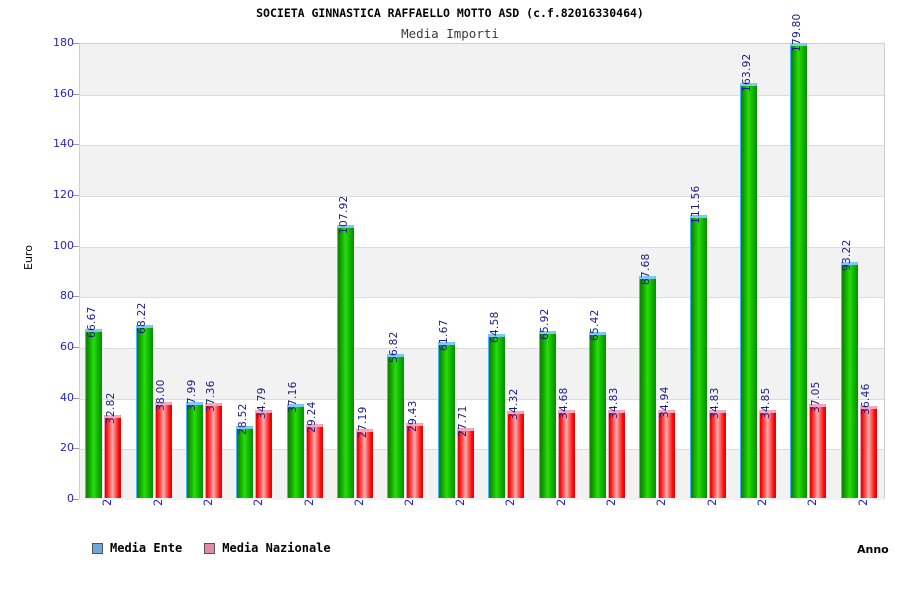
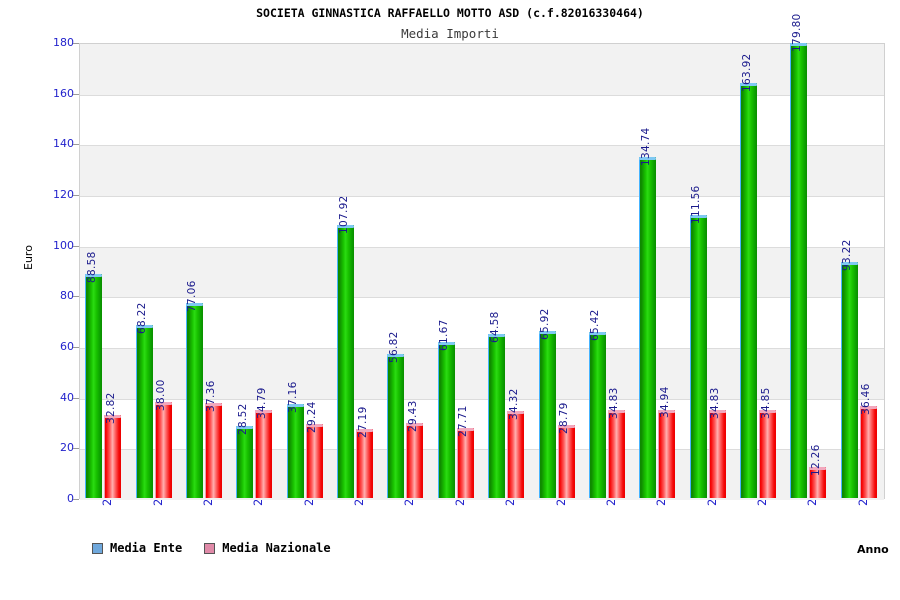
Media Ente/2008: 66.67 -> 88.58
Media Ente/2010: 37.99 -> 77.06
Media Nazionale/2018: 34.68 -> 28.79
Media Ente/2020: 87.68 -> 134.74
Media Nazionale/2023: 37.05 -> 12.26
